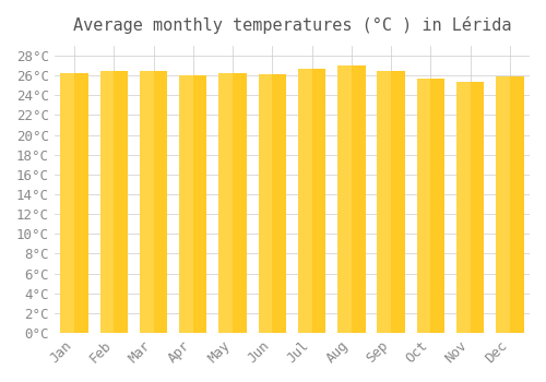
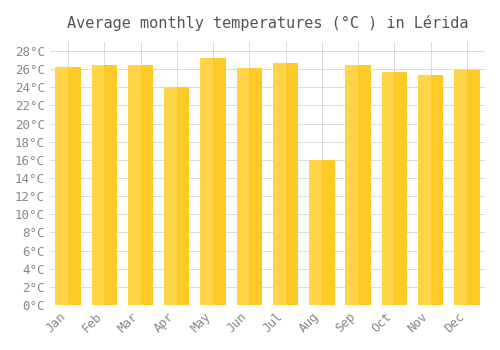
Apr: 26.0°C -> 24.0°C
May: 26.2°C -> 27.2°C
Aug: 27.0°C -> 16.0°C
